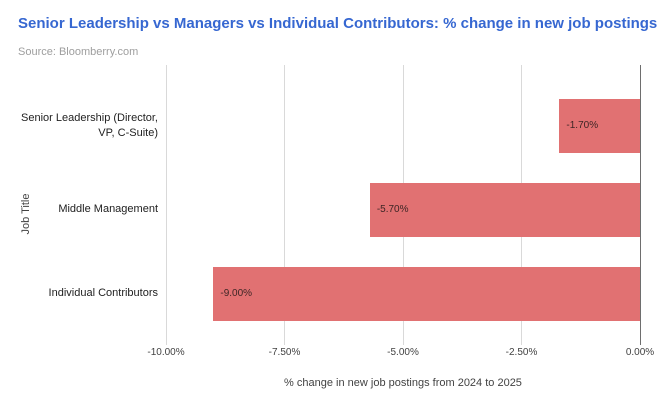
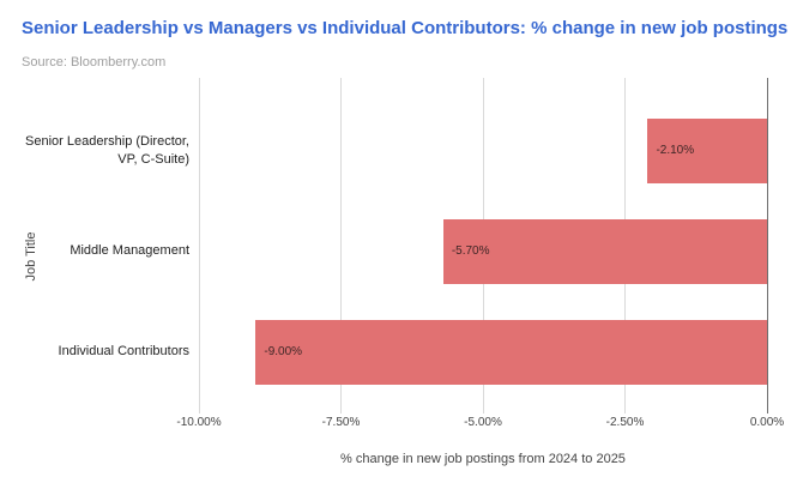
Senior Leadership (Director, VP, C-Suite): -1.70% -> -2.10%
